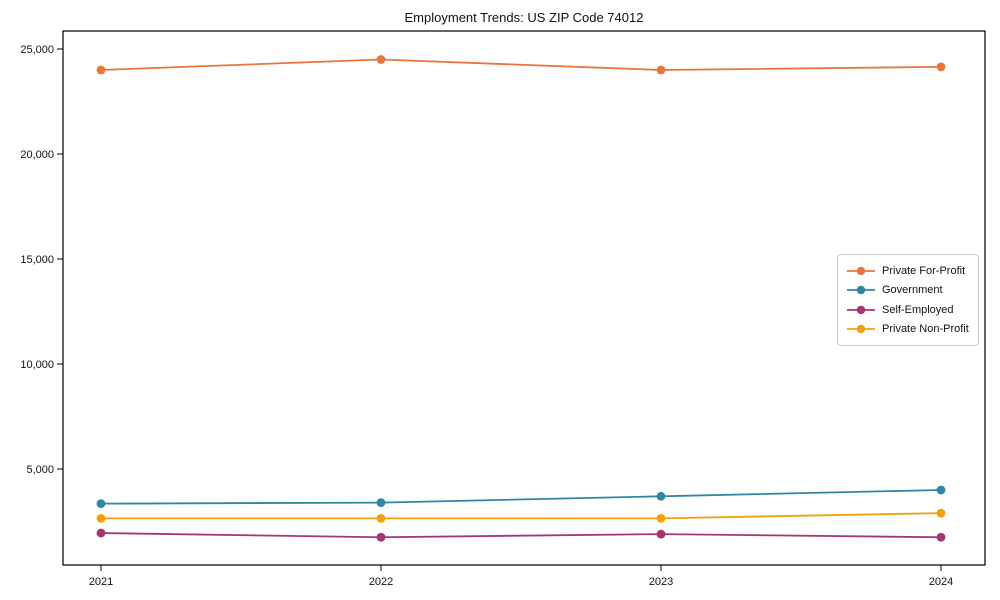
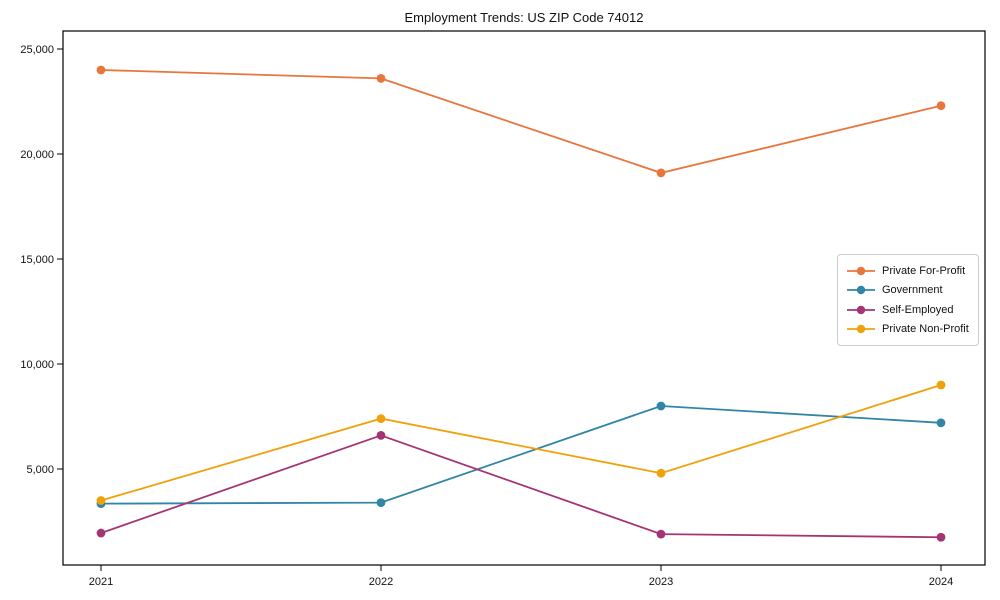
Private Non-Profit/2021: 2600 -> 3500
Private For-Profit/2022: 24500 -> 23600
Self-Employed/2022: 1800 -> 6600
Private Non-Profit/2022: 2600 -> 7400
Private For-Profit/2023: 24000 -> 19100
Government/2023: 3700 -> 8000
Private Non-Profit/2023: 2600 -> 4800
Private For-Profit/2024: 24200 -> 22300
Government/2024: 4000 -> 7200
Private Non-Profit/2024: 2900 -> 9000
